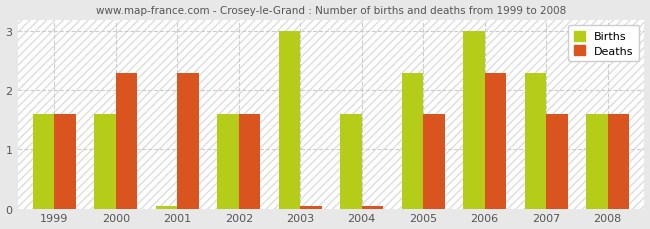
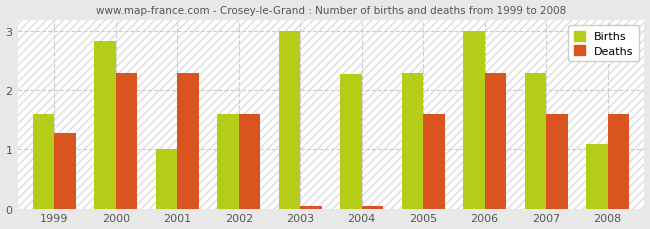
Deaths/1999: 1.60 -> 1.28
Births/2000: 1.60 -> 2.84
Births/2001: 0.05 -> 1.00
Births/2004: 1.60 -> 2.28
Births/2008: 1.60 -> 1.10
